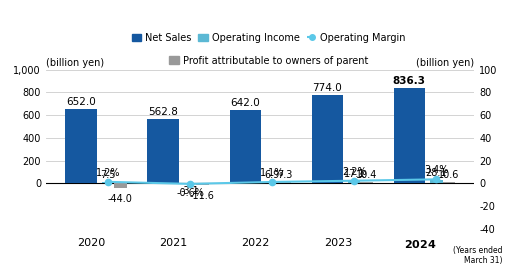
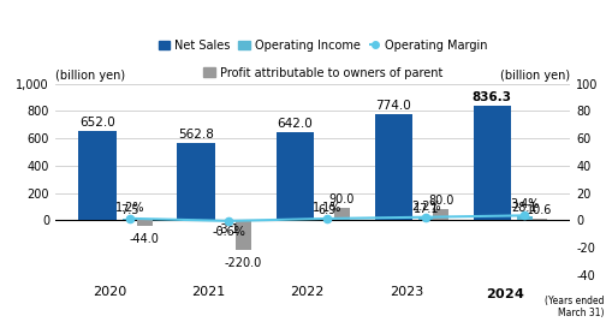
Profit attributable to owners of parent/2021: -10 -> -220
Profit attributable to owners of parent/2022: 10 -> 90
Profit attributable to owners of parent/2023: 10 -> 80
